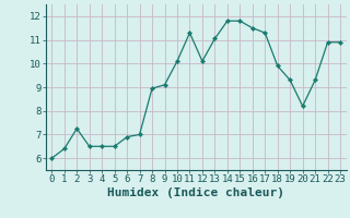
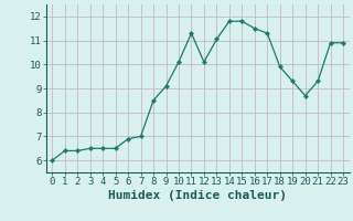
2: 7.25 -> 6.40
8: 8.95 -> 8.50
20: 8.20 -> 8.70
